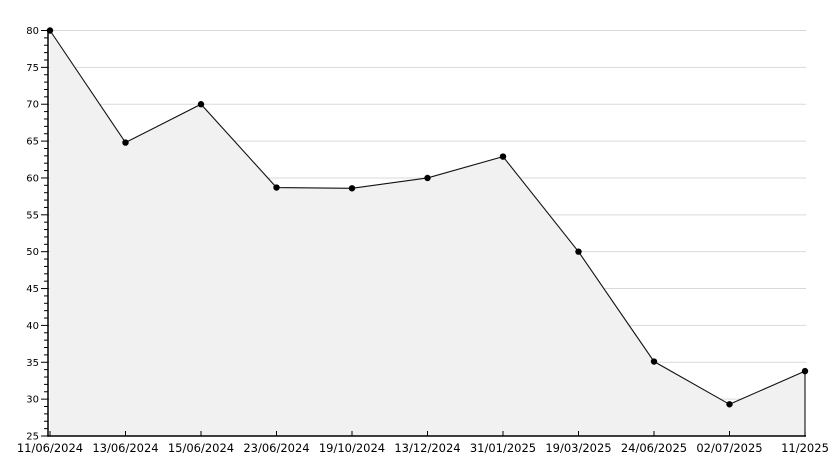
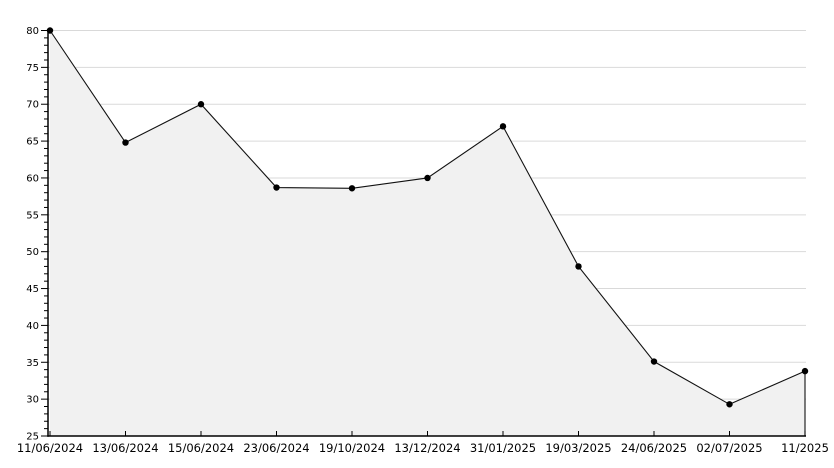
31/01/2025: 63 -> 67
19/03/2025: 50 -> 48
